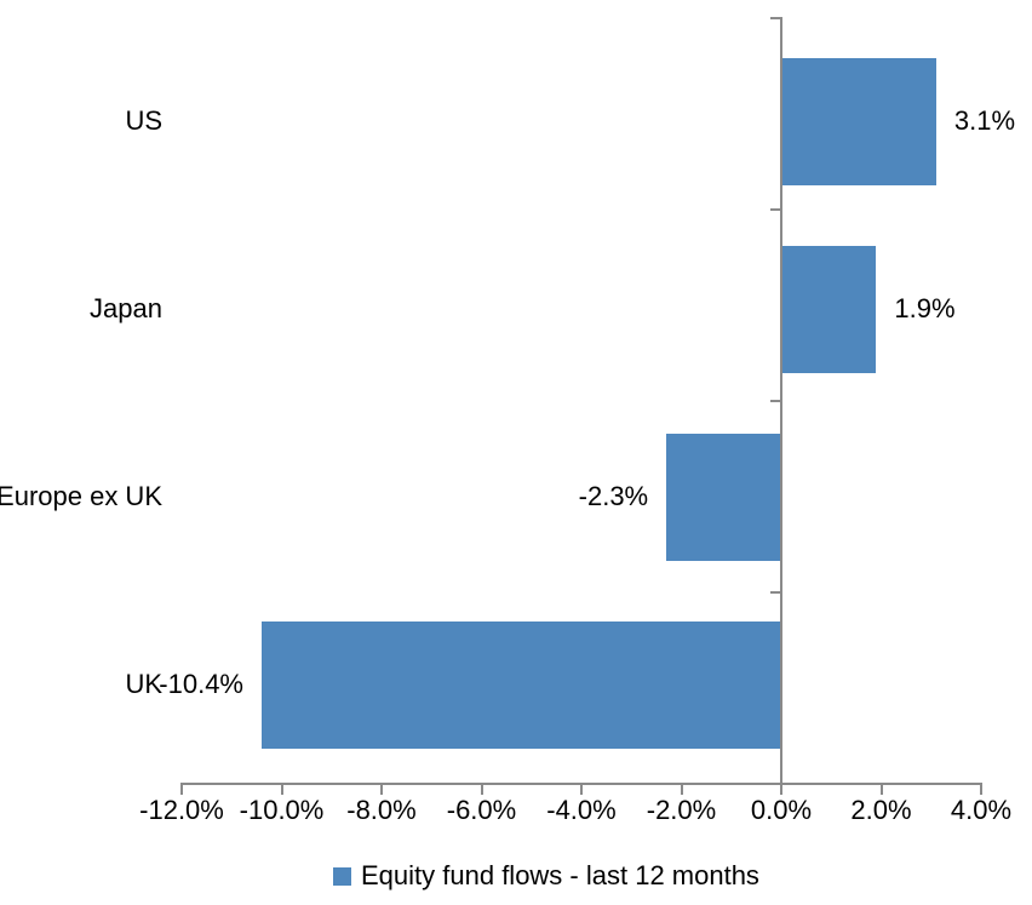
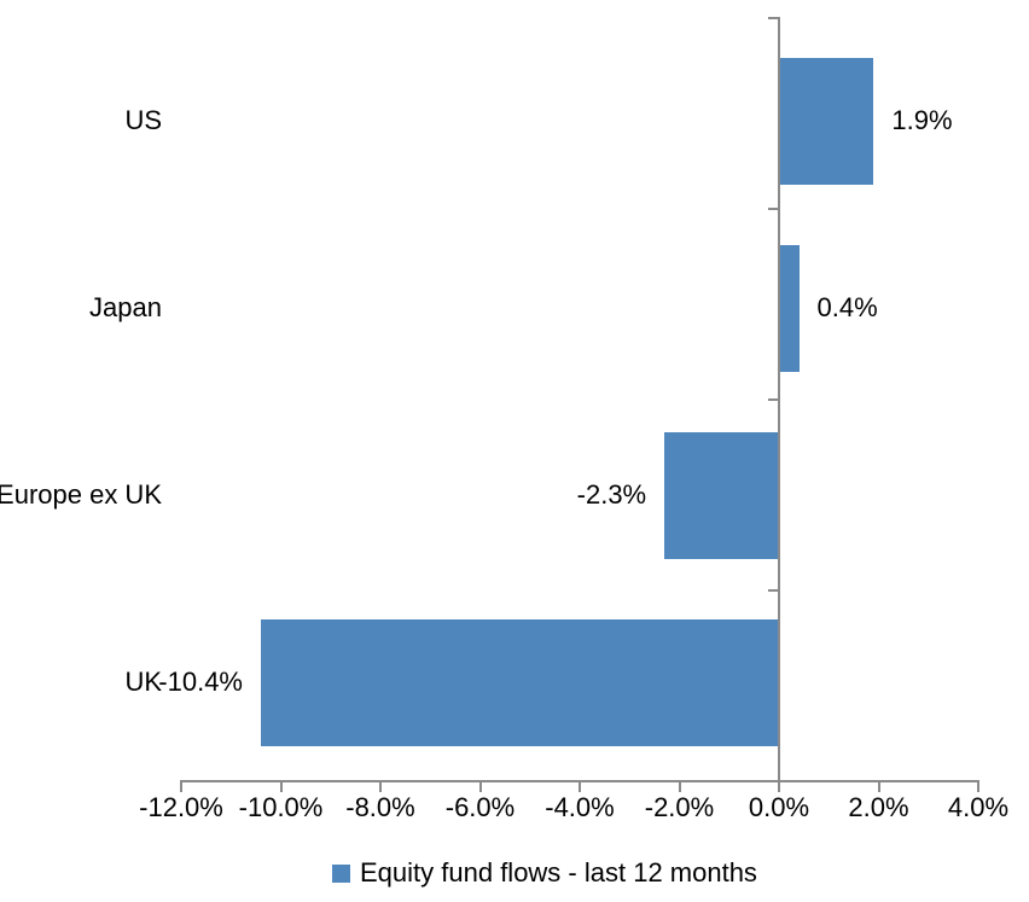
US: 3.1% -> 1.9%
Japan: 1.9% -> 0.4%
